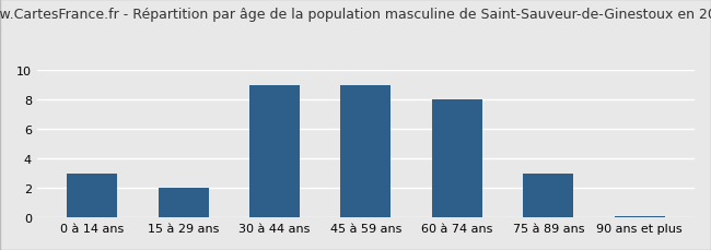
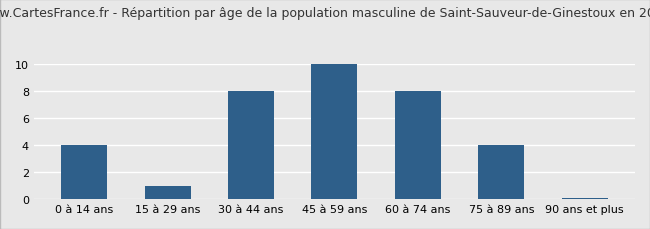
0 à 14 ans: 3.0 -> 4.0
15 à 29 ans: 2.0 -> 1.0
30 à 44 ans: 9.0 -> 8.0
45 à 59 ans: 9.0 -> 10.0
75 à 89 ans: 3.0 -> 4.0
